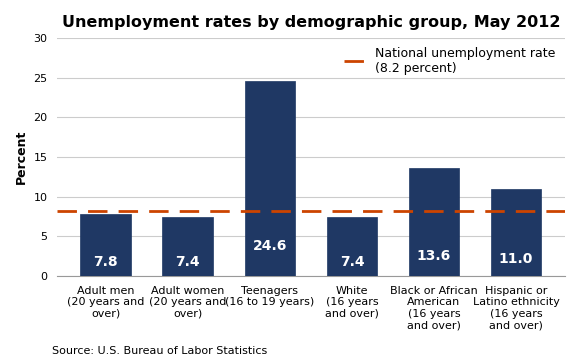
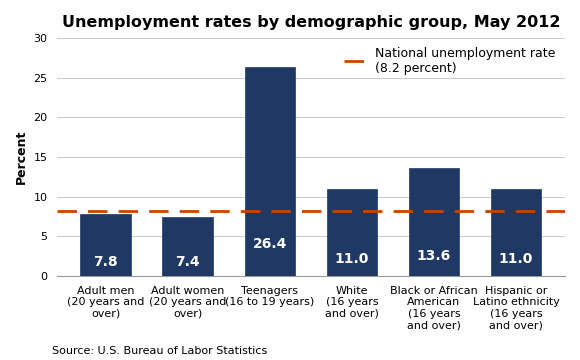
Teenagers (16 to 19 years): 24.6 -> 26.4
White (16 years and over): 7.4 -> 11.0
